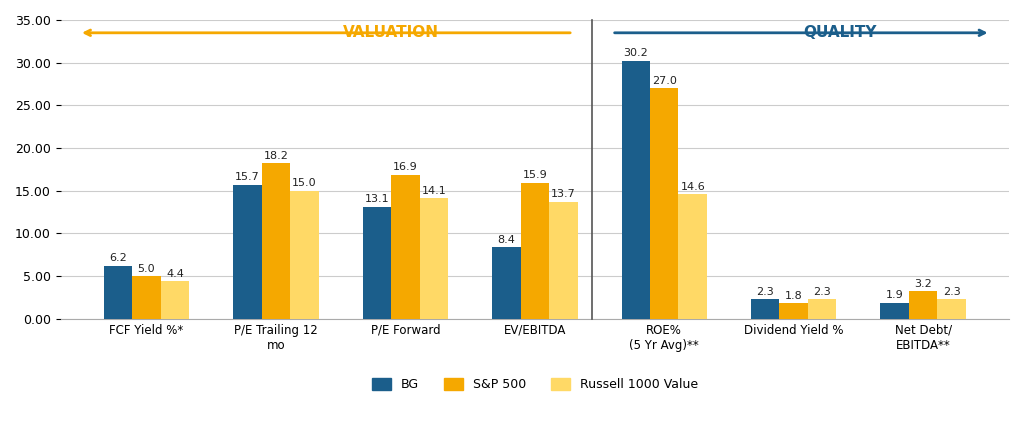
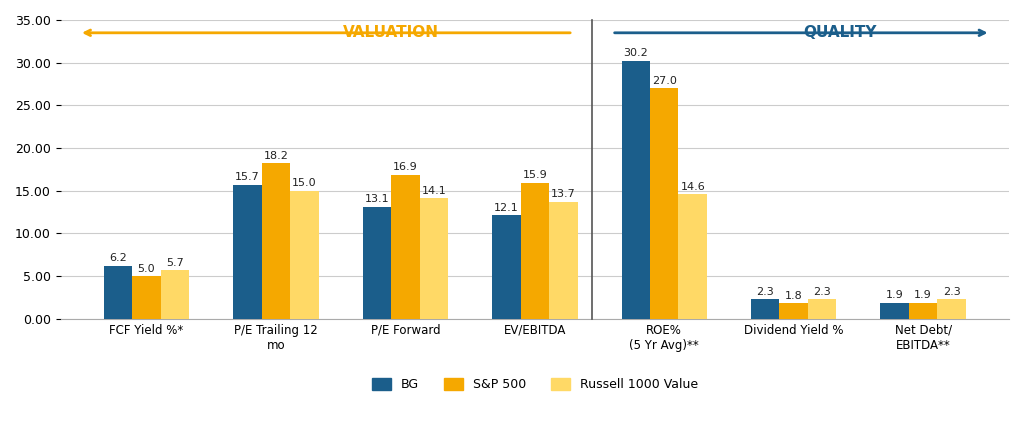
Russell 1000 Value/FCF Yield %*: 4.4 -> 5.7
BG/EV/EBITDA: 8.4 -> 12.1
S&P 500/Net Debt/ EBITDA**: 3.2 -> 1.9
